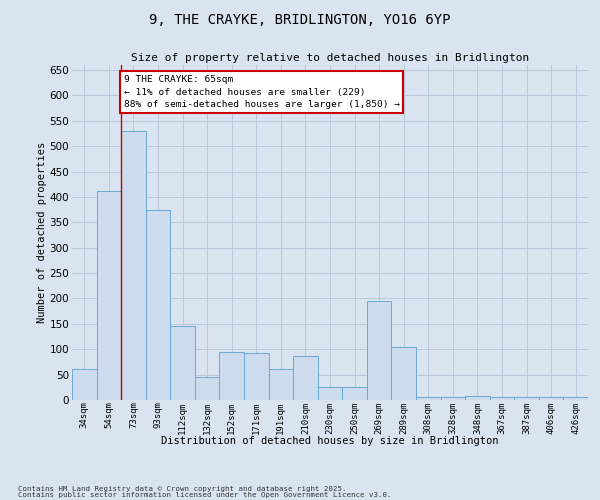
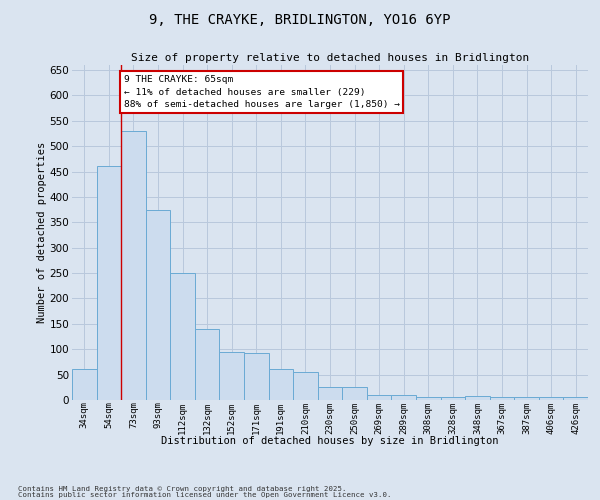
54sqm: 412 -> 462
112sqm: 146 -> 250
132sqm: 46 -> 140
210sqm: 86 -> 55
269sqm: 196 -> 10
289sqm: 104 -> 10
